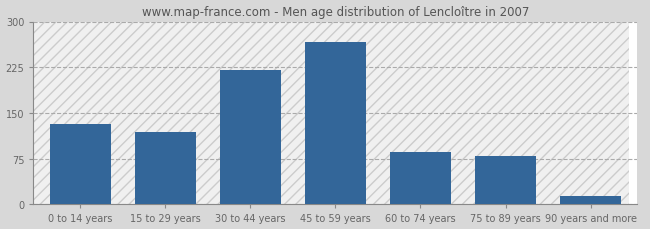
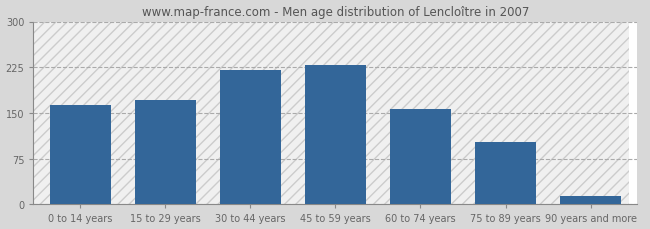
0 to 14 years: 132 -> 163
15 to 29 years: 118 -> 172
45 to 59 years: 266 -> 228
60 to 74 years: 86 -> 157
75 to 89 years: 80 -> 103
